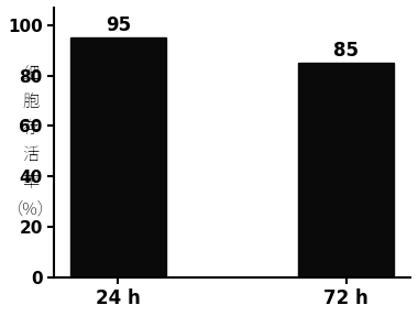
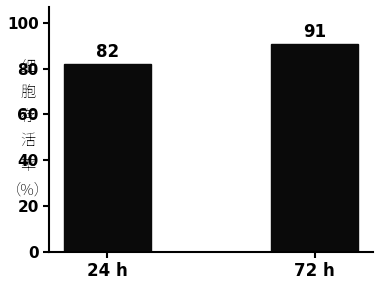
24 h: 95 -> 82
72 h: 85 -> 91
